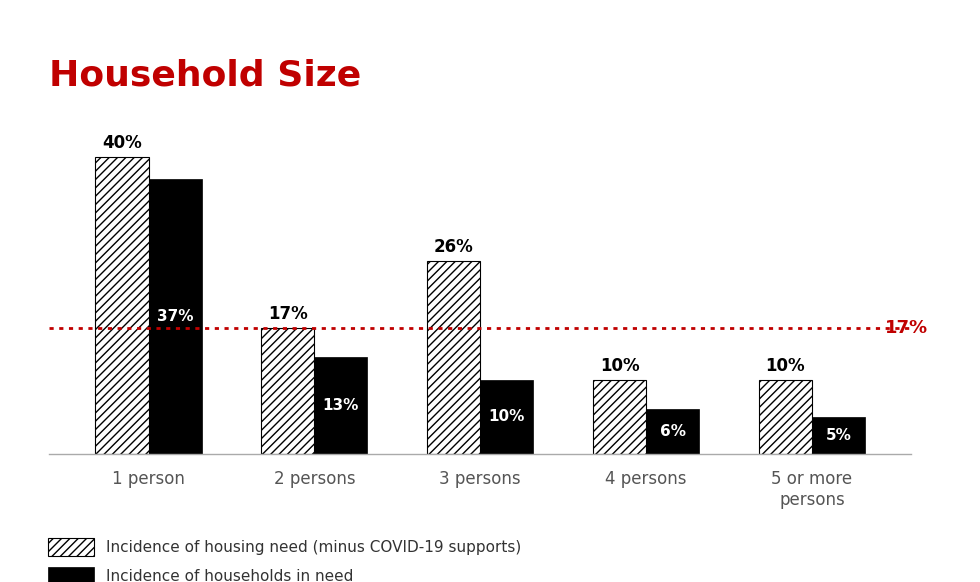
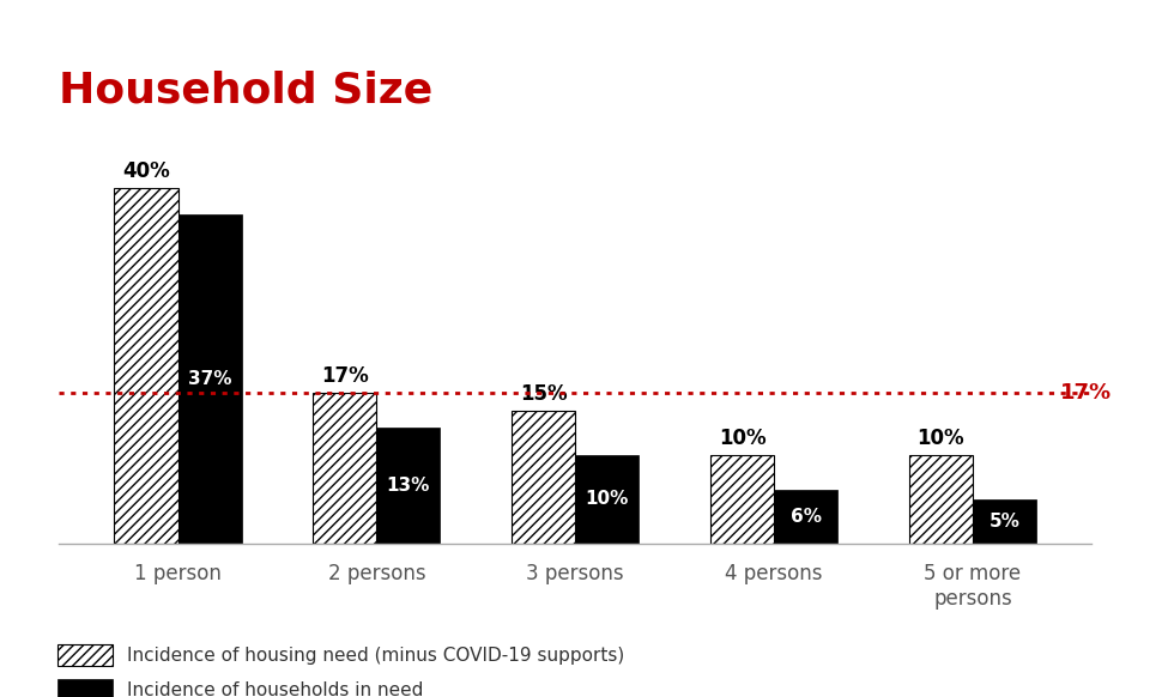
Incidence of housing need (minus COVID-19 supports)/3 persons: 26% -> 15%
